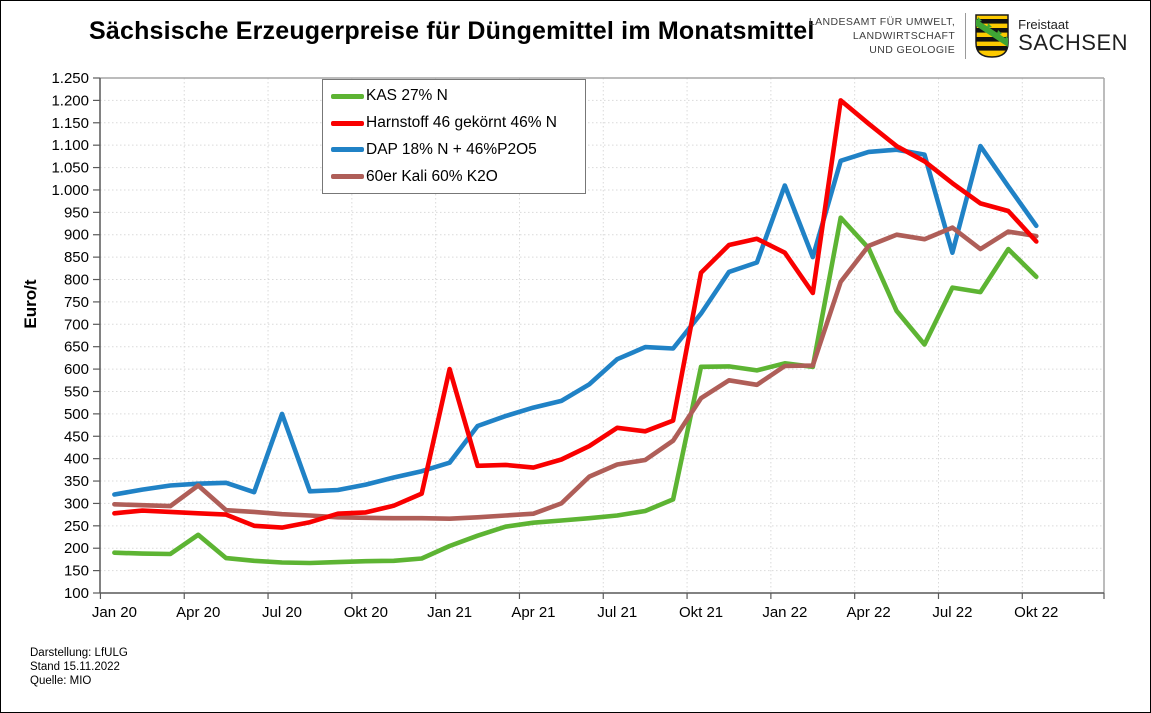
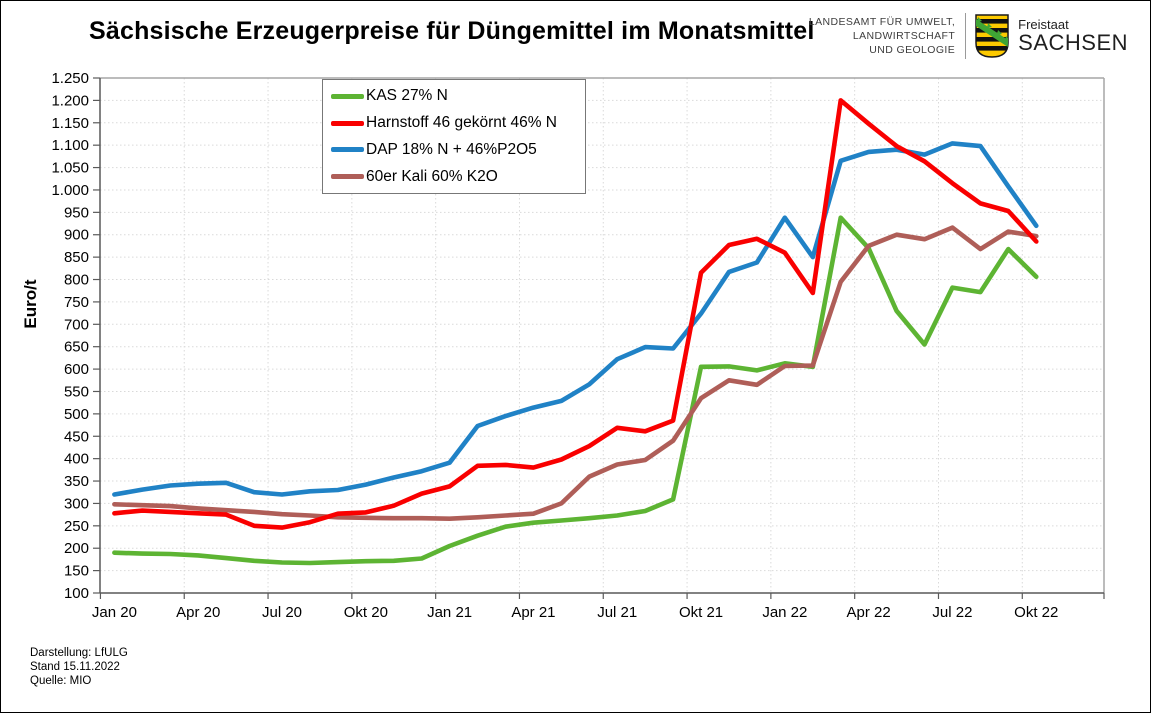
KAS 27% N/Apr 20: 230 -> 180
60er Kali 60% K2O/Apr 20: 340 -> 290
DAP 18% N + 46%P2O5/Jul 20: 500 -> 320
Harnstoff 46 gekörnt 46% N/Jan 21: 600 -> 340
DAP 18% N + 46%P2O5/Jan 22: 1010 -> 940
DAP 18% N + 46%P2O5/Jul 22: 860 -> 1100
